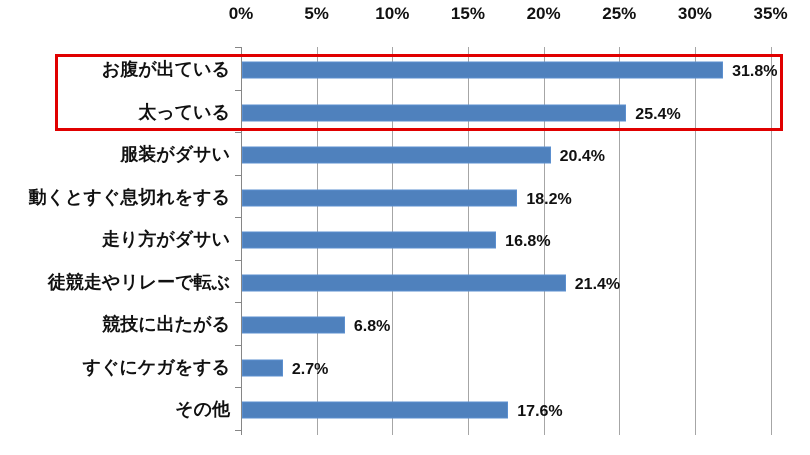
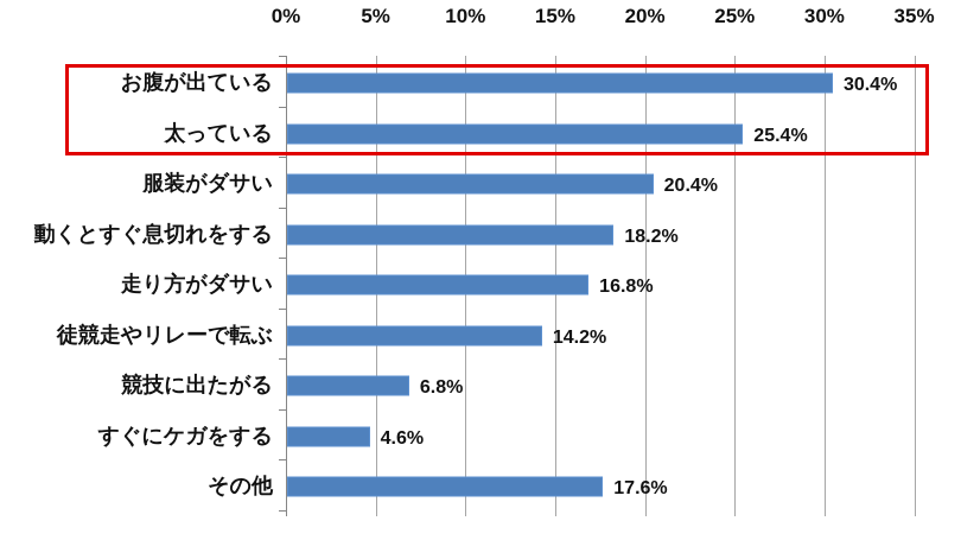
お腹が出ている: 31.8% -> 30.4%
徒競走やリレーで転ぶ: 21.4% -> 14.2%
すぐにケガをする: 2.7% -> 4.6%
